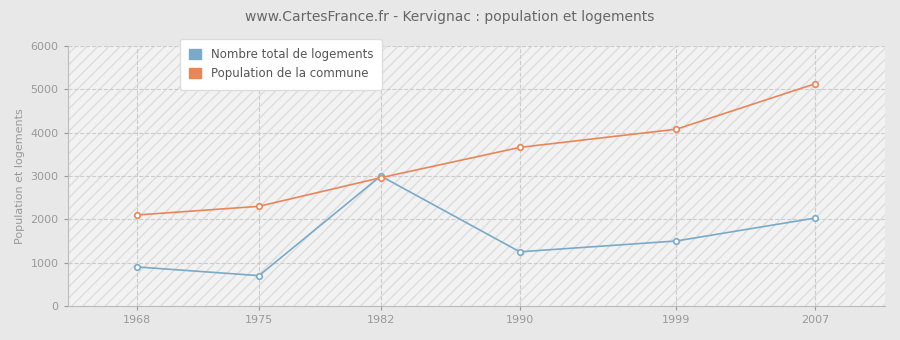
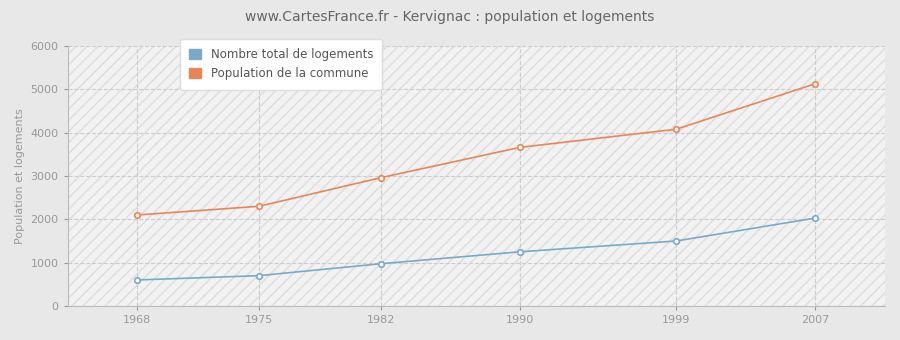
Nombre total de logements/1968: 900 -> 600
Nombre total de logements/1982: 3000 -> 980
